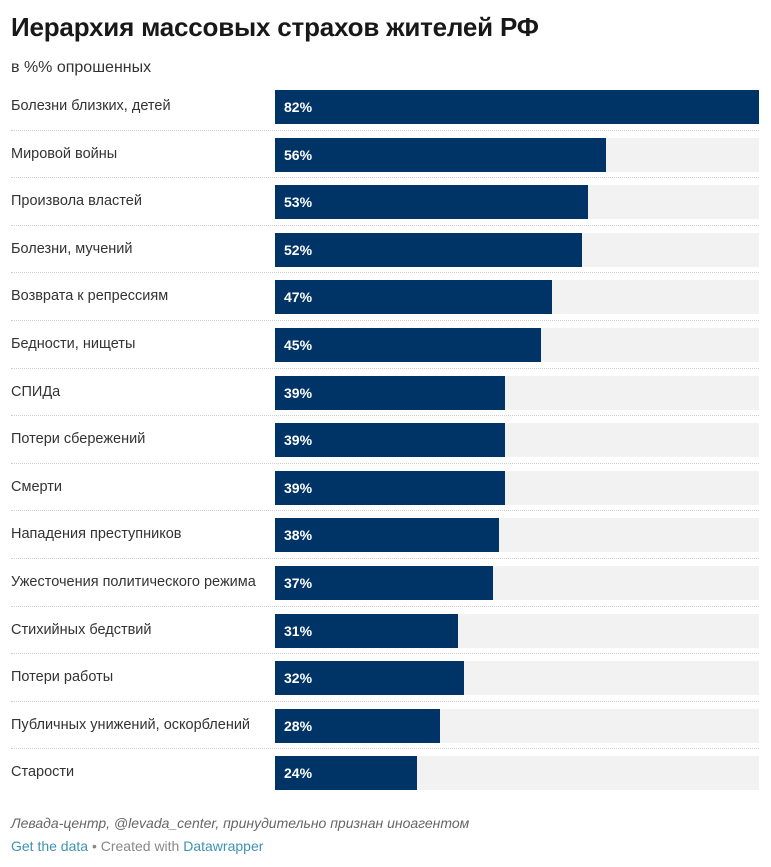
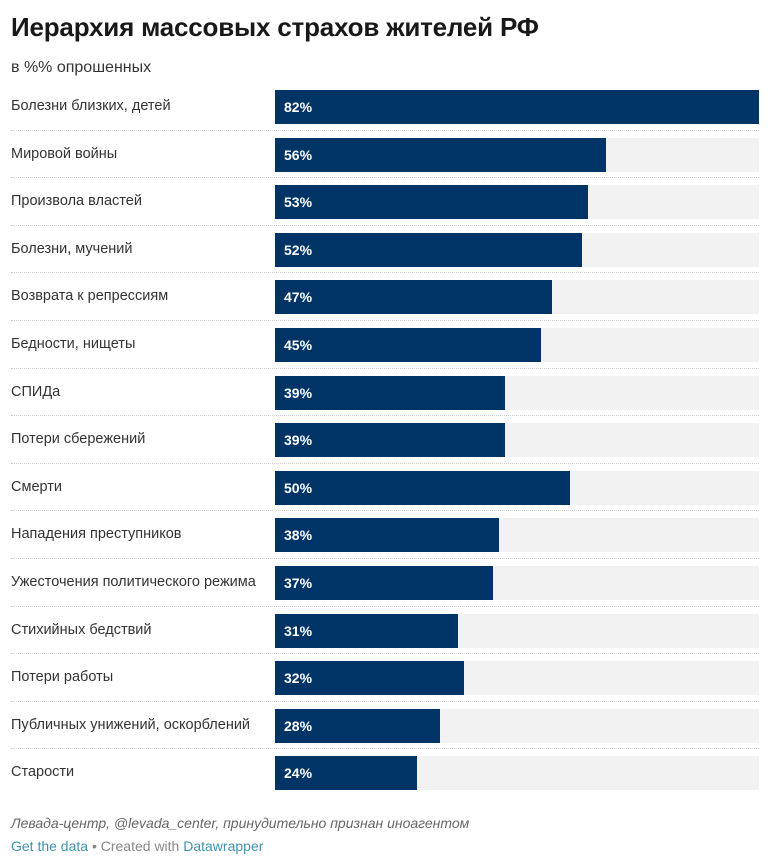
Смерти: 39% -> 50%
